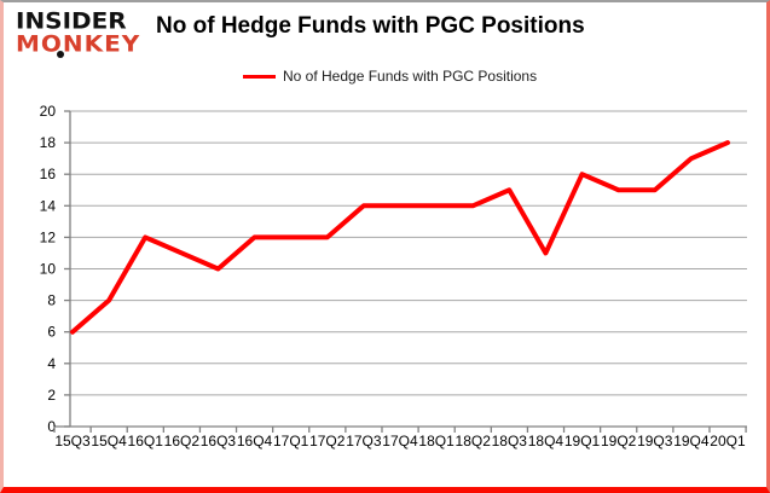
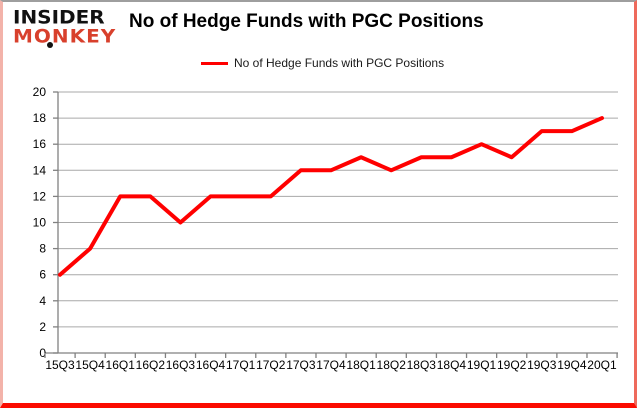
16Q2: 11 -> 12
18Q1: 14 -> 15
18Q4: 11 -> 15
19Q3: 15 -> 17
